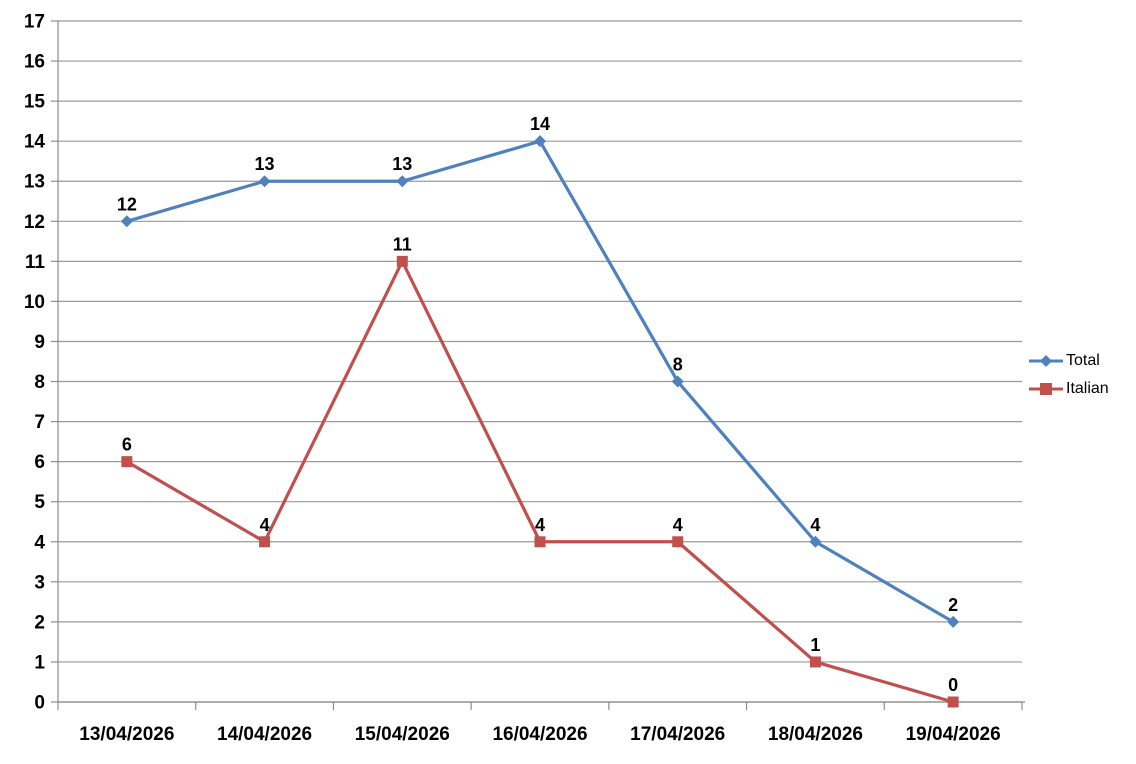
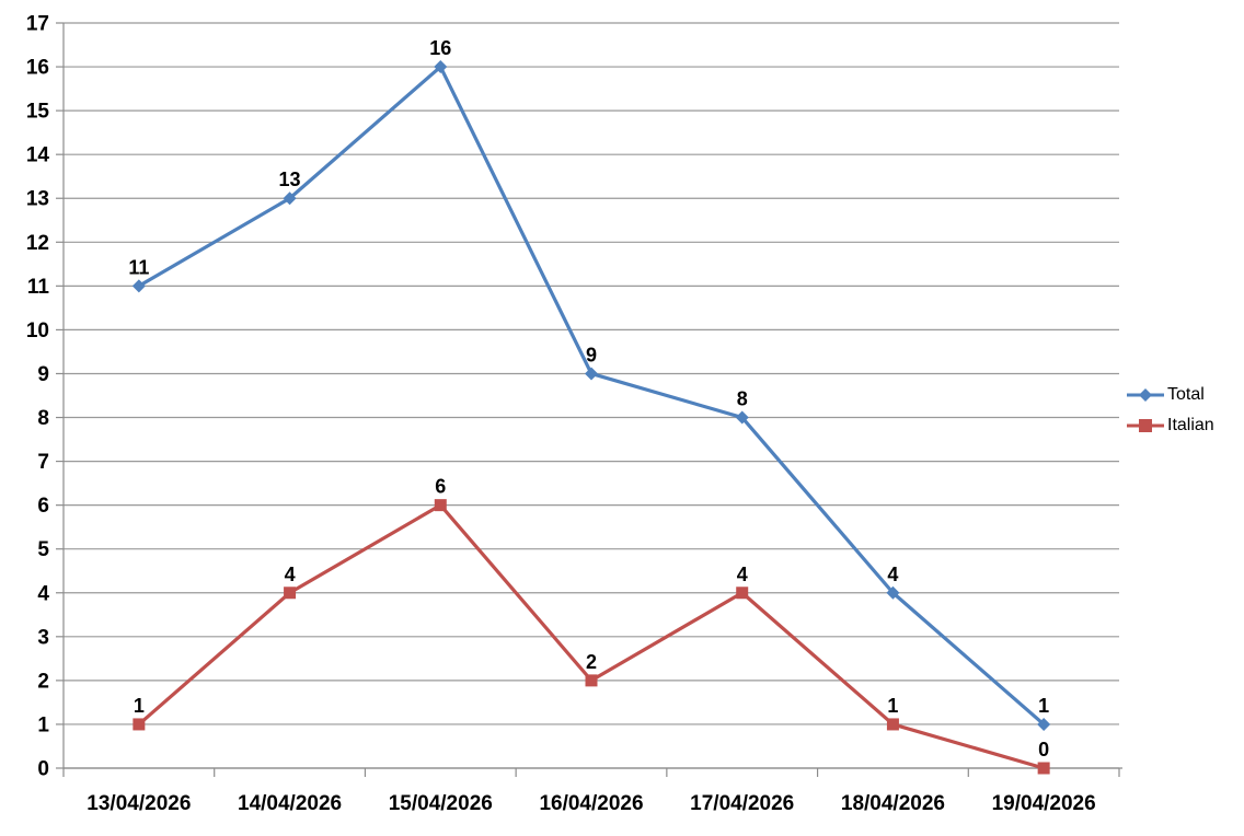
Total/13/04/2026: 12 -> 11
Italian/13/04/2026: 6 -> 1
Total/15/04/2026: 13 -> 16
Italian/15/04/2026: 11 -> 6
Total/16/04/2026: 14 -> 9
Italian/16/04/2026: 4 -> 2
Total/19/04/2026: 2 -> 1
